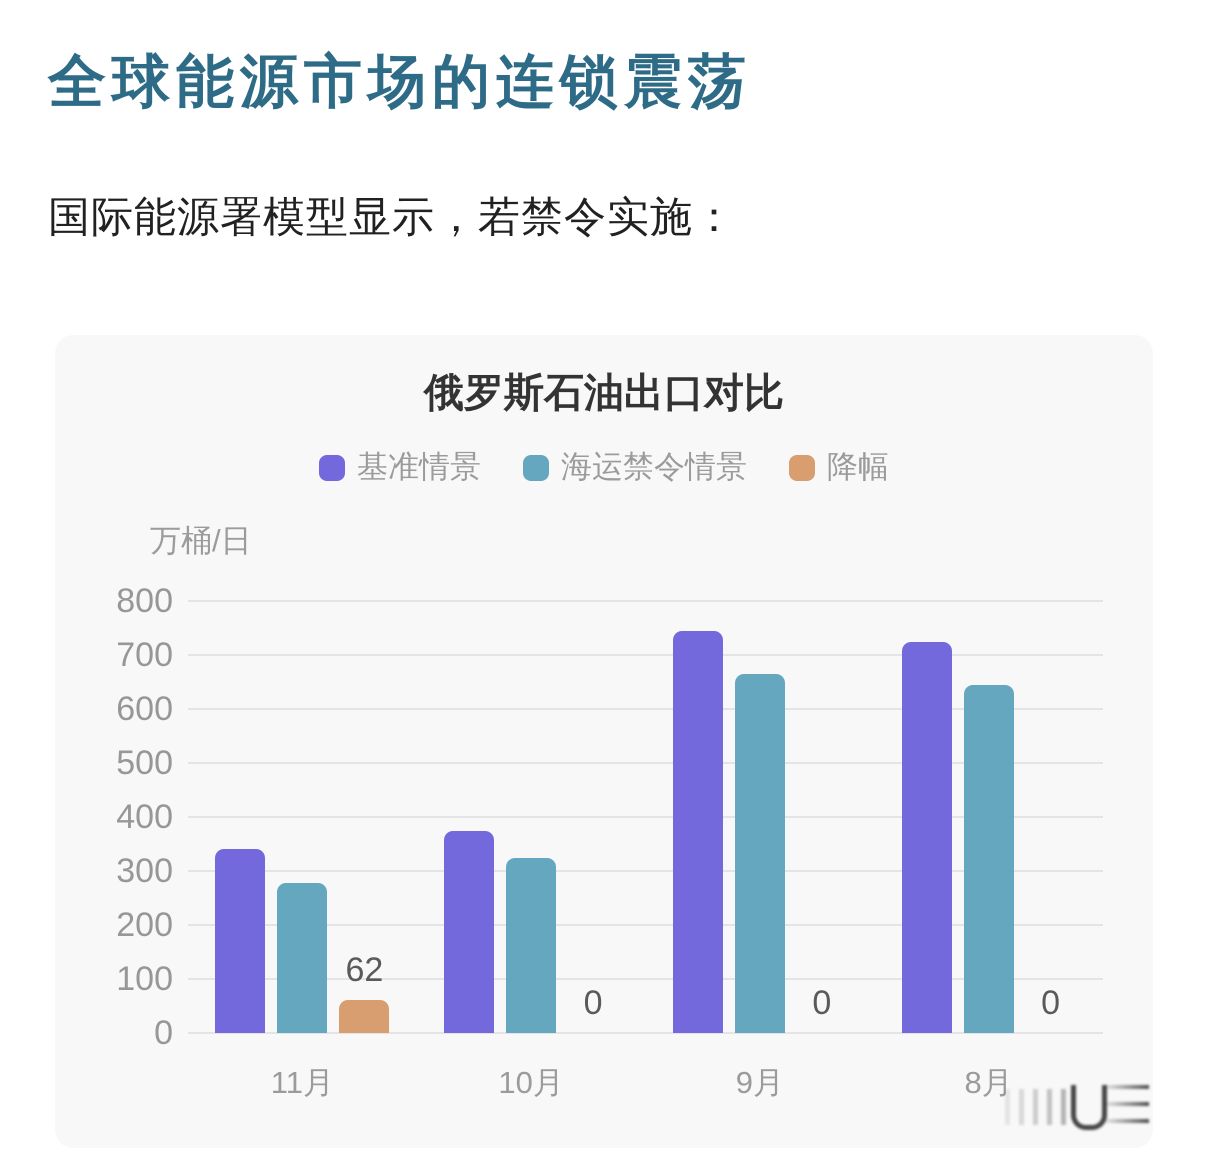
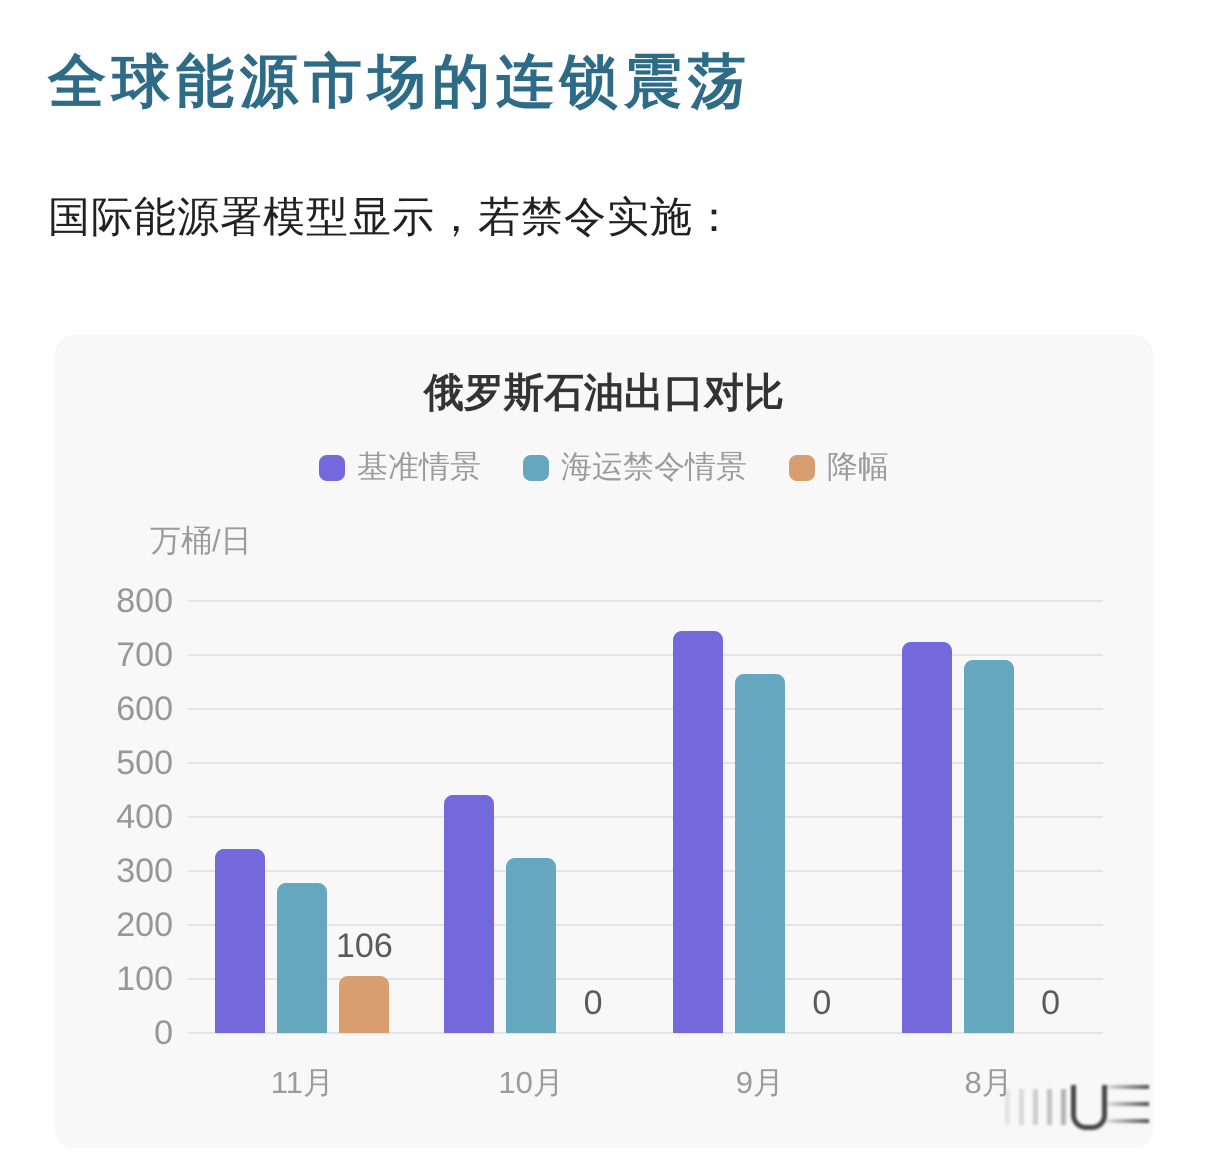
降幅/11月: 62 -> 106
基准情景/10月: 380 -> 440
海运禁令情景/8月: 640 -> 690
